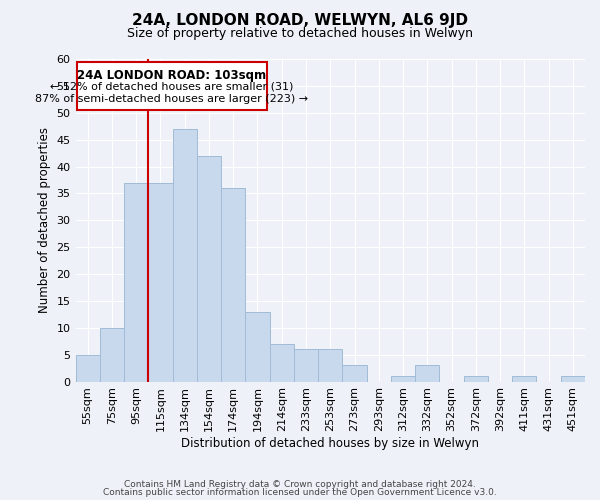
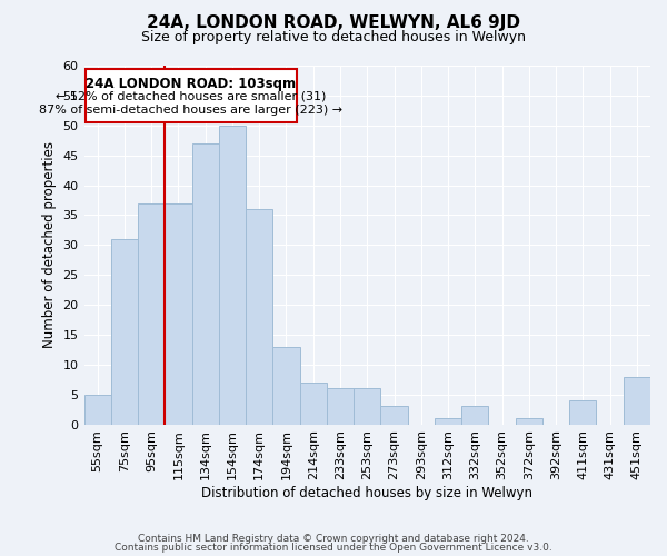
75sqm: 10 -> 31
154sqm: 42 -> 50
411sqm: 1 -> 4
451sqm: 1 -> 8
